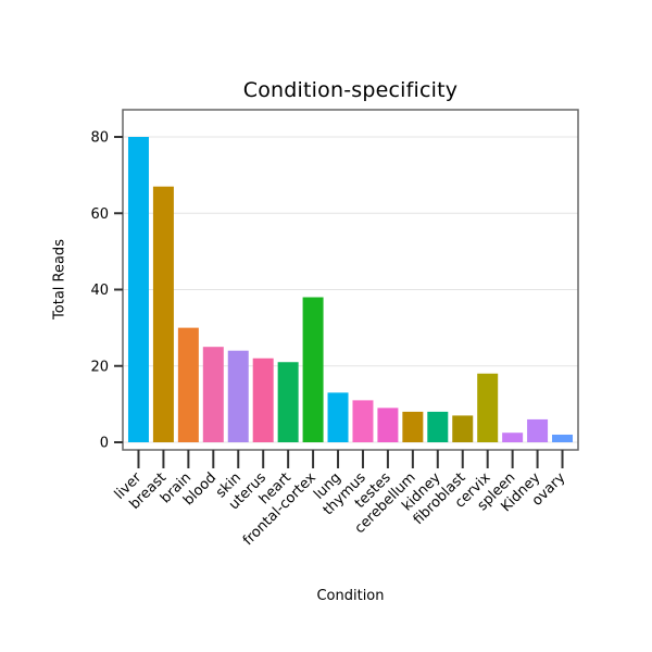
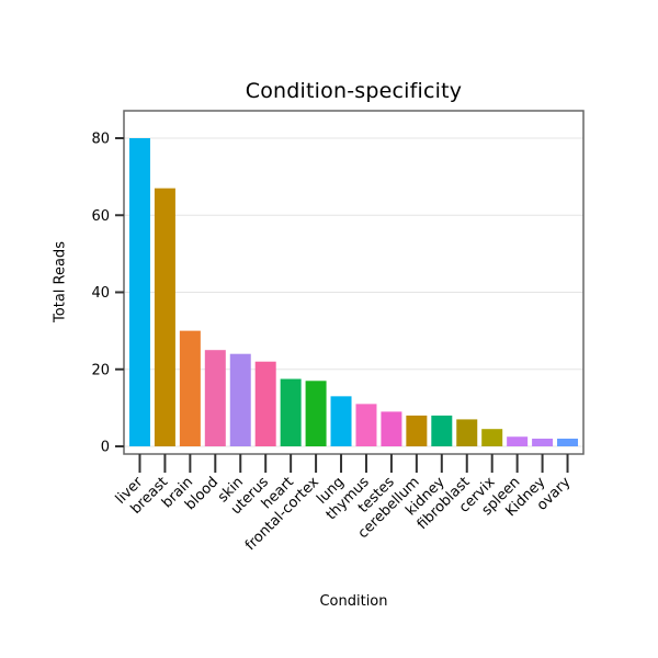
heart: 21 -> 18
frontal-cortex: 38 -> 17
cervix: 18 -> 4
Kidney: 6 -> 2
